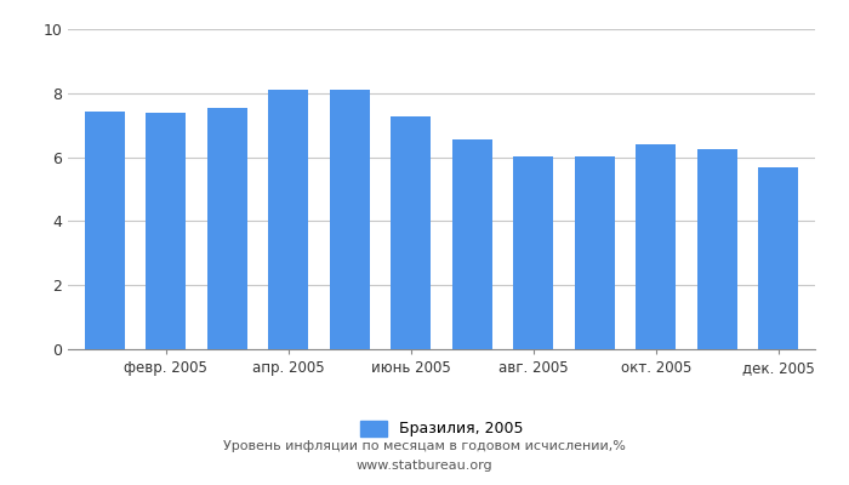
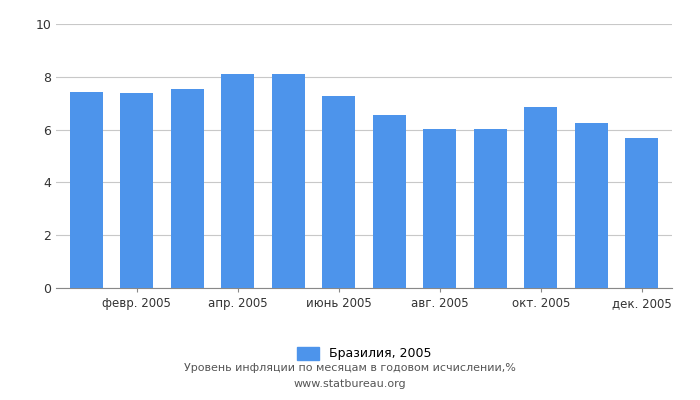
окт. 2005: 6.41 -> 6.85
